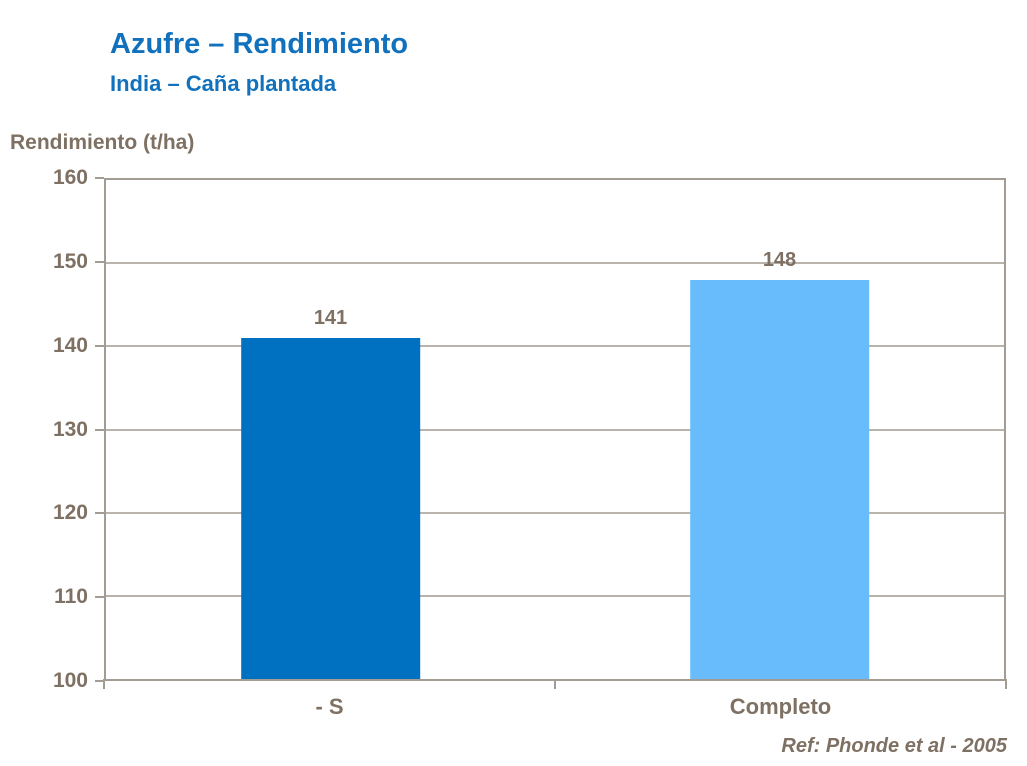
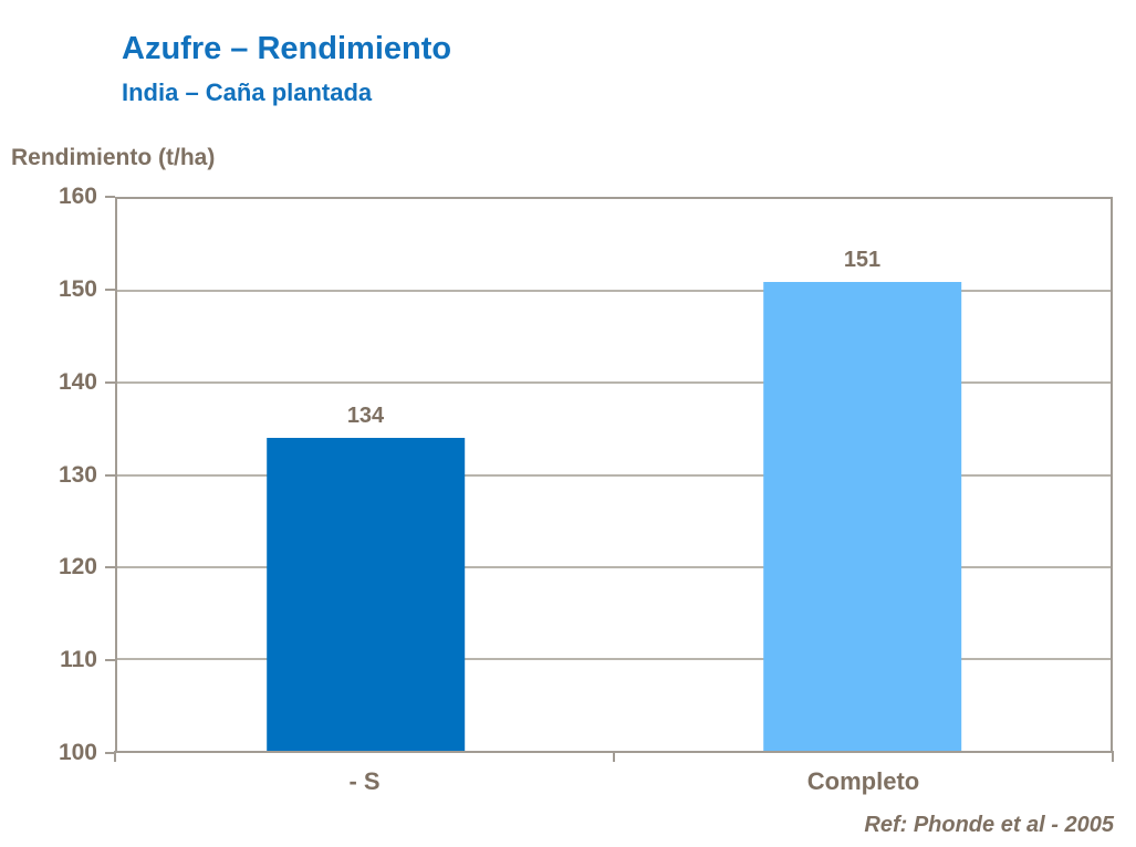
- S: 141 -> 134
Completo: 148 -> 151
